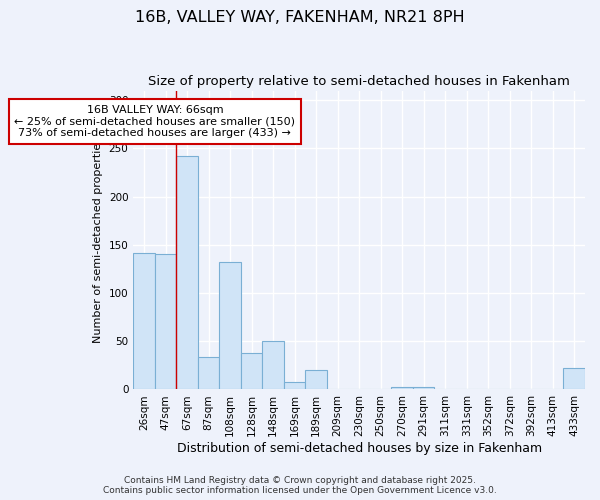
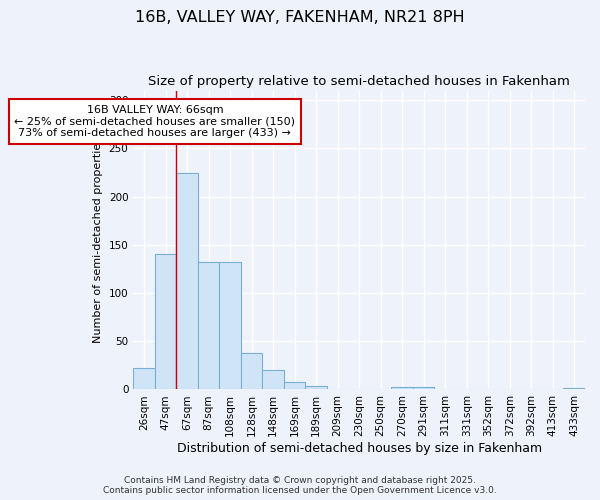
26sqm: 142 -> 22
67sqm: 242 -> 225
87sqm: 34 -> 132
148sqm: 50 -> 20
189sqm: 20 -> 4
433sqm: 22 -> 2
